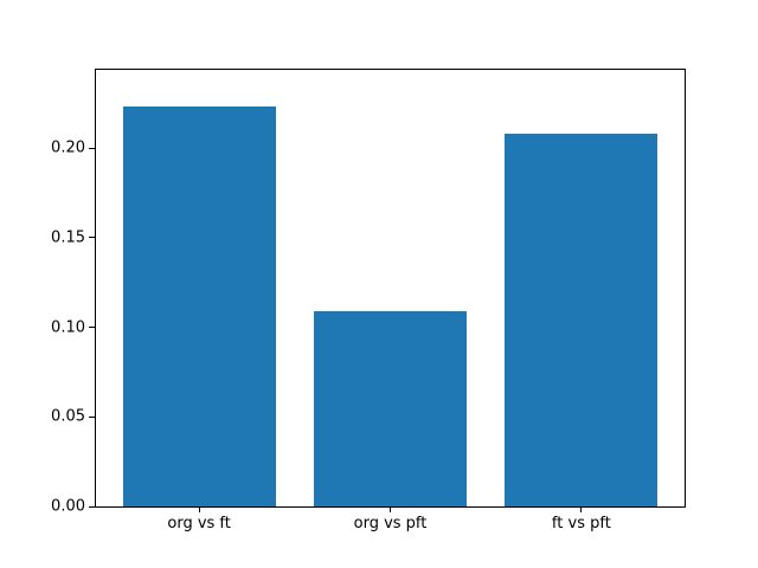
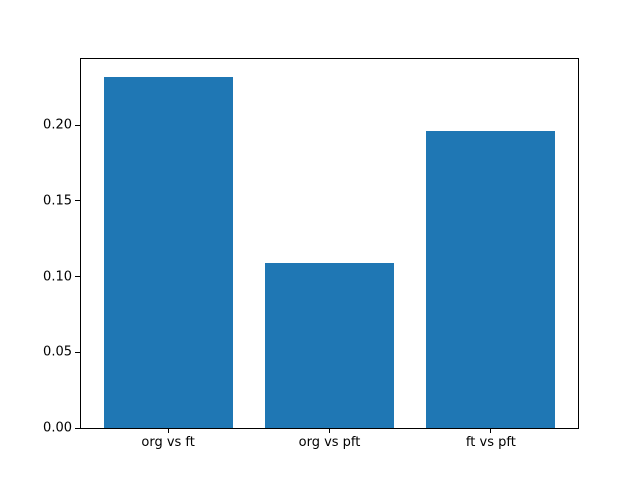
org vs ft: 0.223 -> 0.232
ft vs pft: 0.208 -> 0.196
